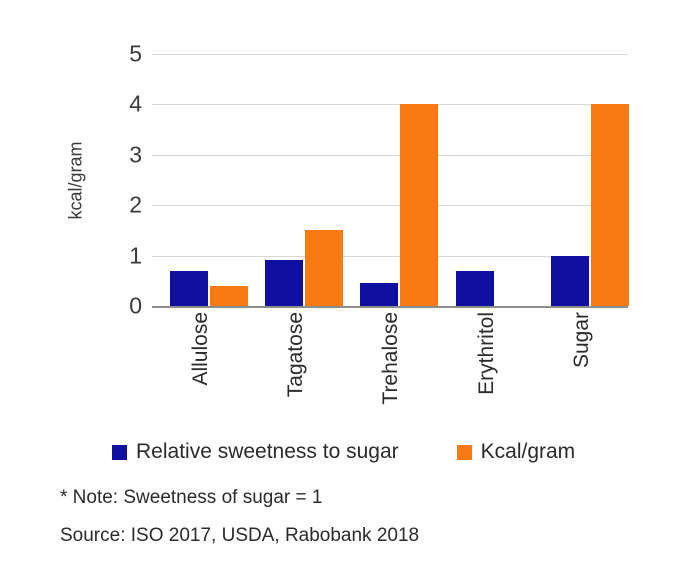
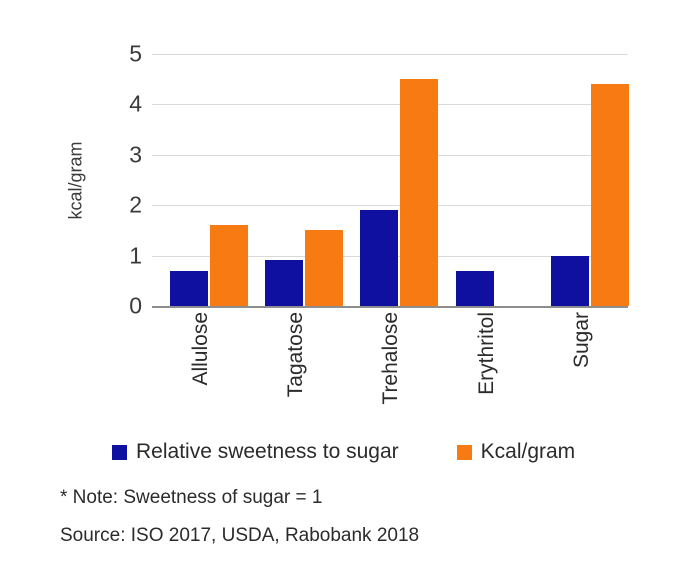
Kcal/gram/Allulose: 0.4 -> 1.6
Relative sweetness to sugar/Trehalose: 0.5 -> 1.9
Kcal/gram/Trehalose: 4.0 -> 4.5
Kcal/gram/Sugar: 4.0 -> 4.4
